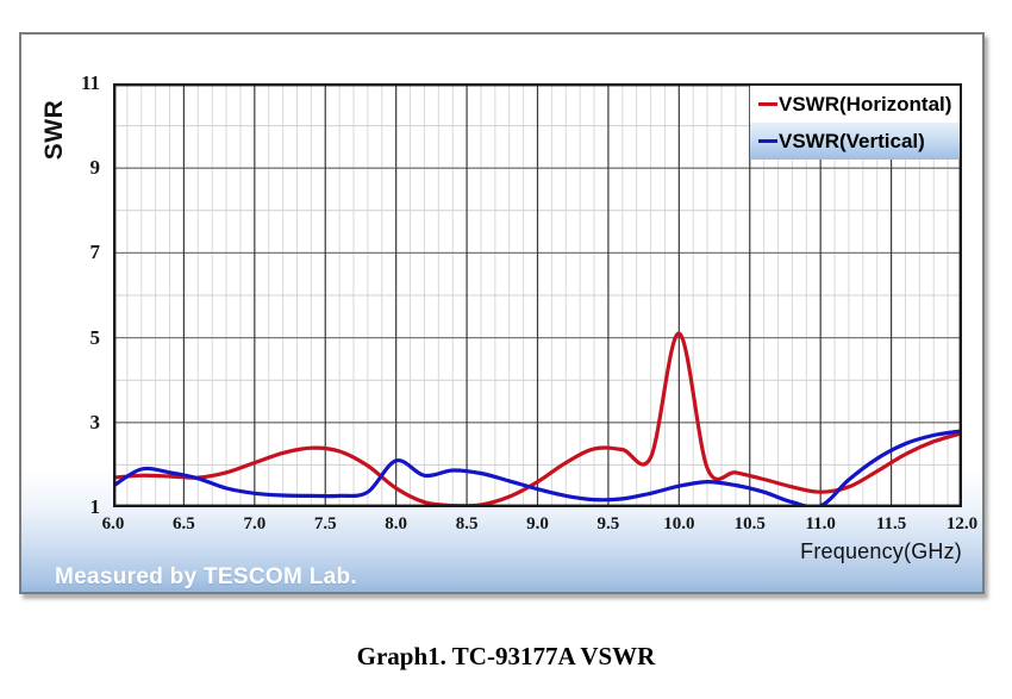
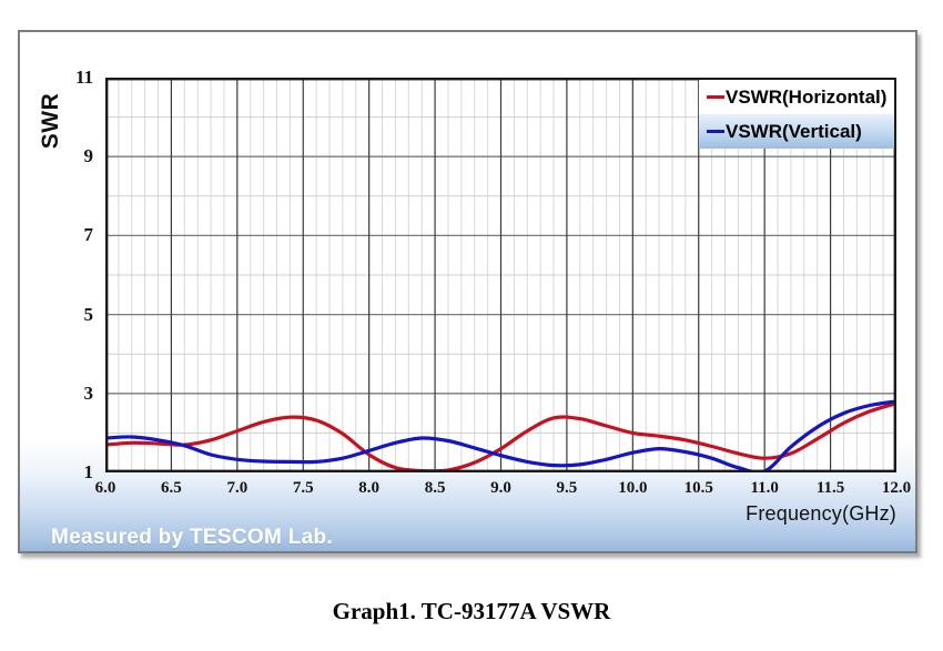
VSWR(Vertical)/6.0: 1.5 -> 1.9
VSWR(Vertical)/8.0: 2.1 -> 1.6
VSWR(Horizontal)/10.0: 5.1 -> 2.0
